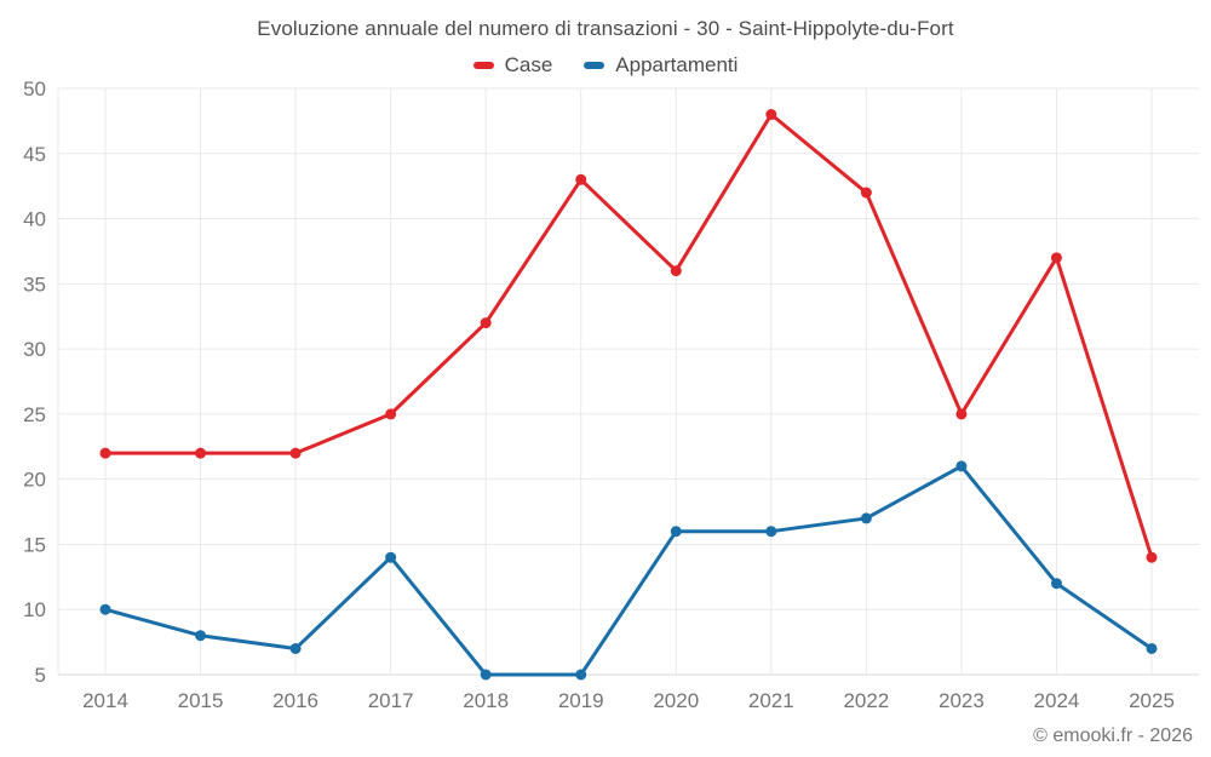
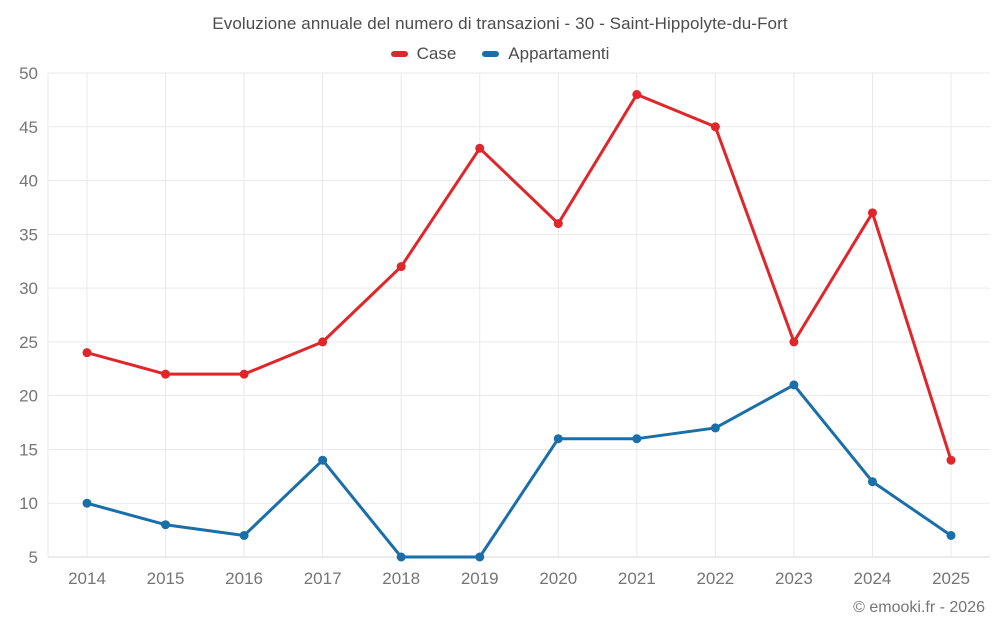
Case/2014: 22 -> 24
Case/2022: 42 -> 45
